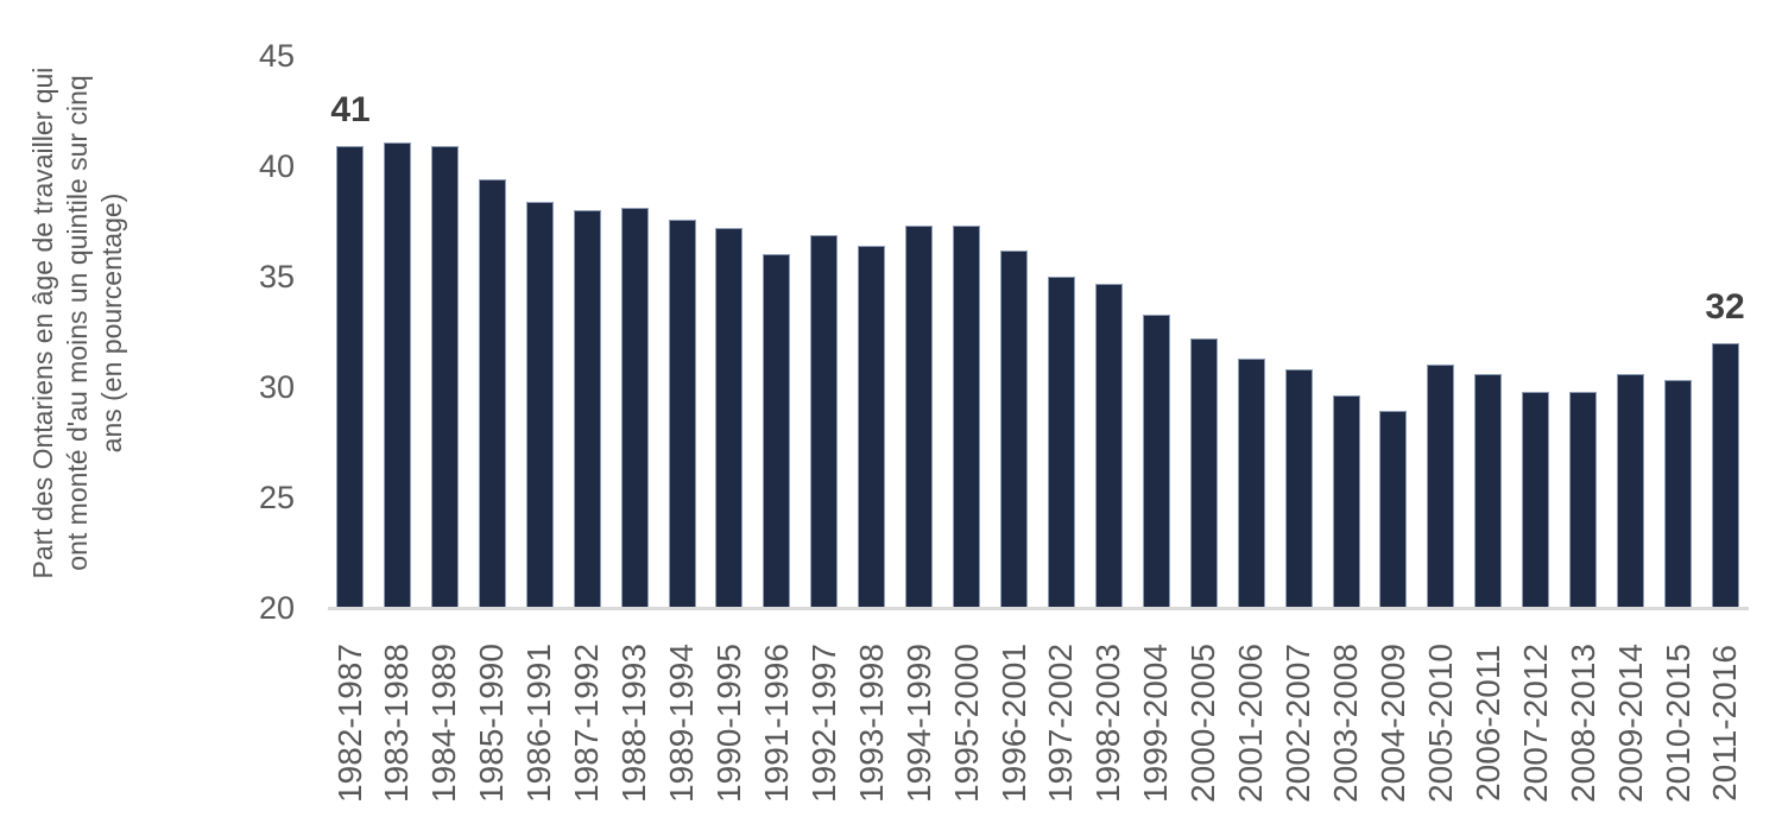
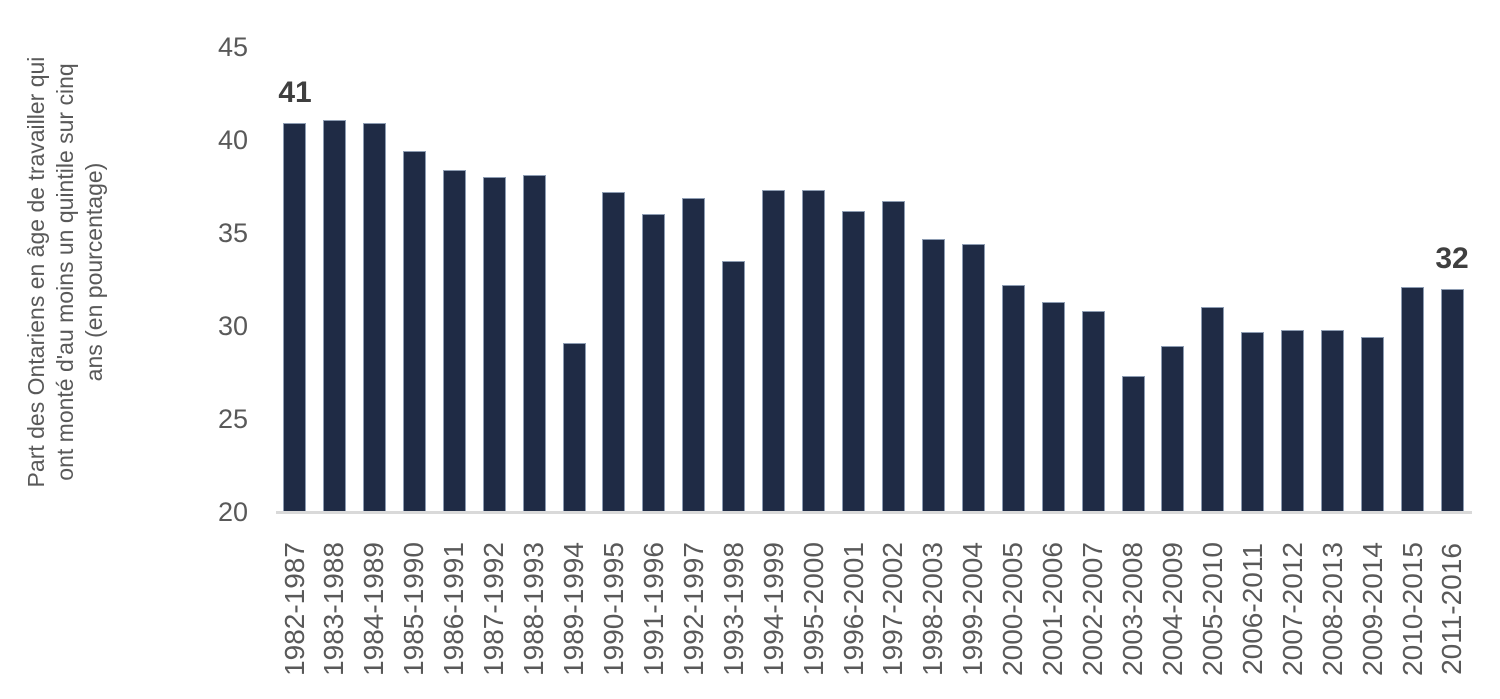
1989-1994: 37.6 -> 29.1
1993-1998: 36.4 -> 33.5
1997-2002: 35.0 -> 36.7
1999-2004: 33.3 -> 34.4
2003-2008: 29.6 -> 27.3
2006-2011: 30.6 -> 29.7
2009-2014: 30.6 -> 29.4
2010-2015: 30.3 -> 32.1
